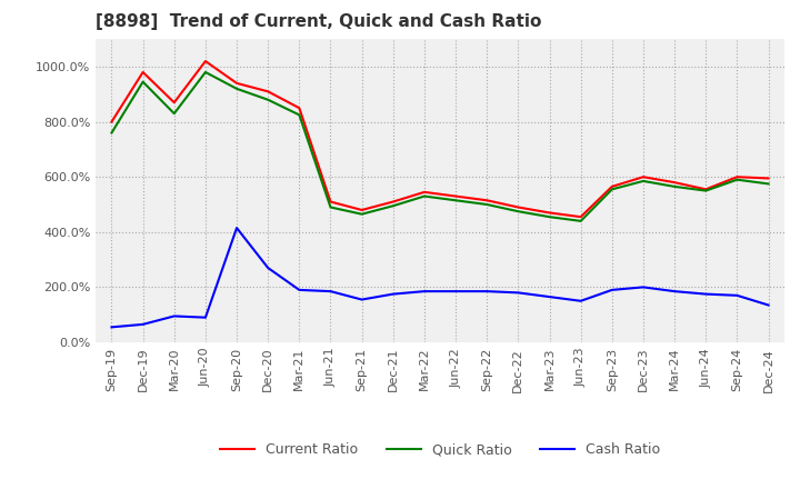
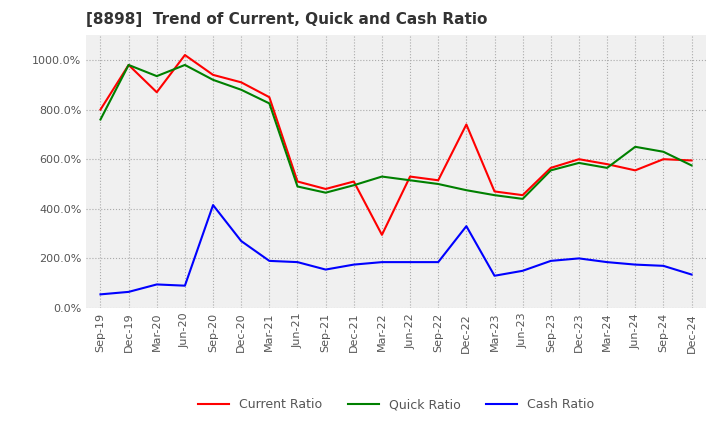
Quick Ratio/Dec-19: 945% -> 980%
Quick Ratio/Mar-20: 830% -> 935%
Current Ratio/Mar-22: 545% -> 295%
Current Ratio/Dec-22: 490% -> 740%
Cash Ratio/Dec-22: 180% -> 330%
Cash Ratio/Mar-23: 165% -> 130%
Quick Ratio/Jun-24: 550% -> 650%
Quick Ratio/Sep-24: 590% -> 630%
